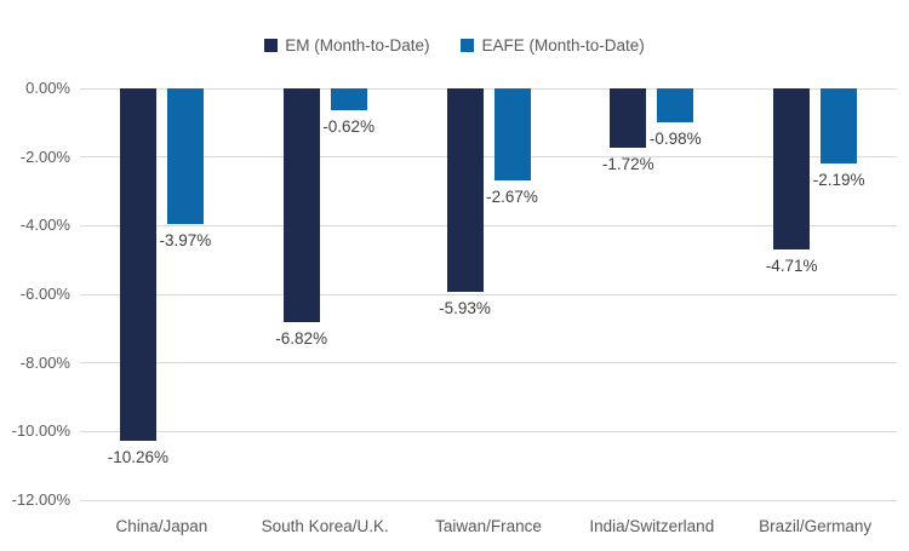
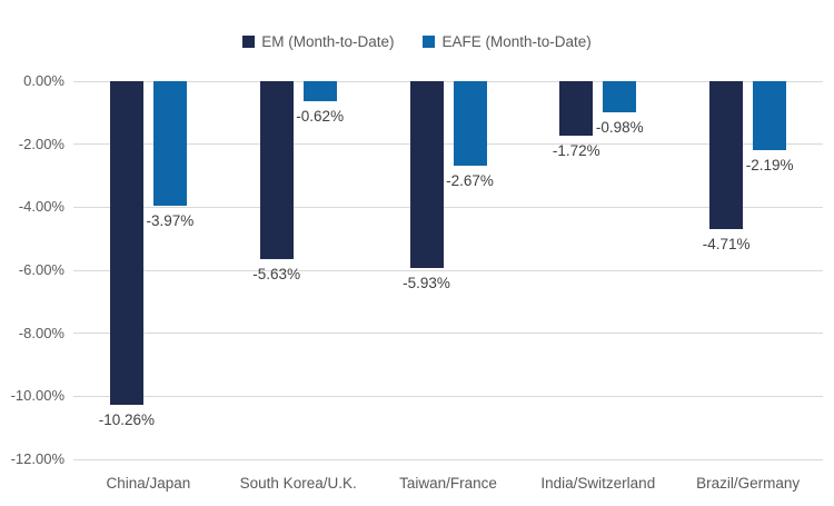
EM (Month-to-Date)/South Korea/U.K.: -6.82% -> -5.63%
